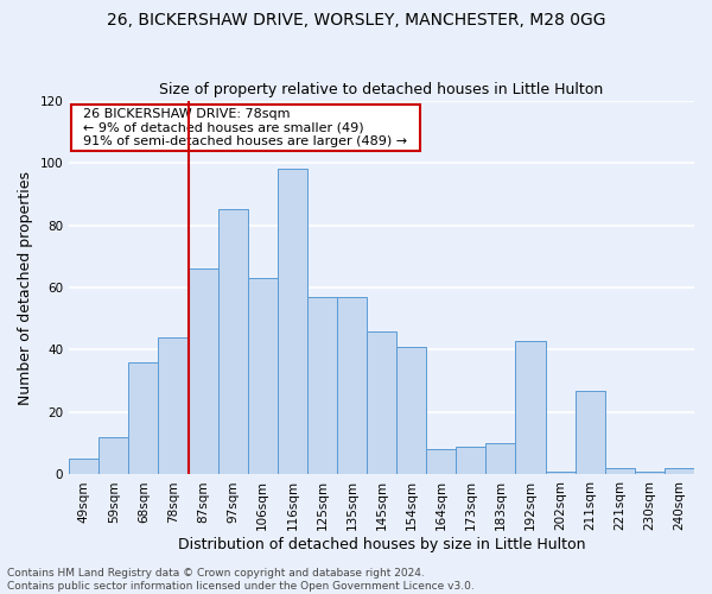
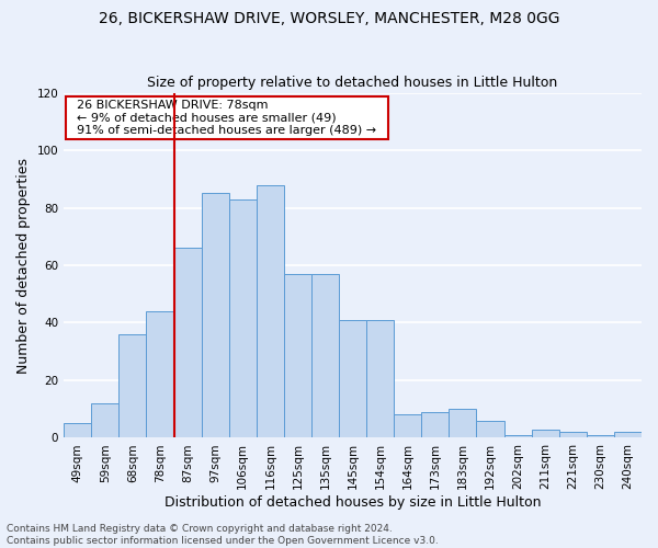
106sqm: 63 -> 83
116sqm: 98 -> 88
145sqm: 46 -> 41
192sqm: 43 -> 6
211sqm: 27 -> 3
